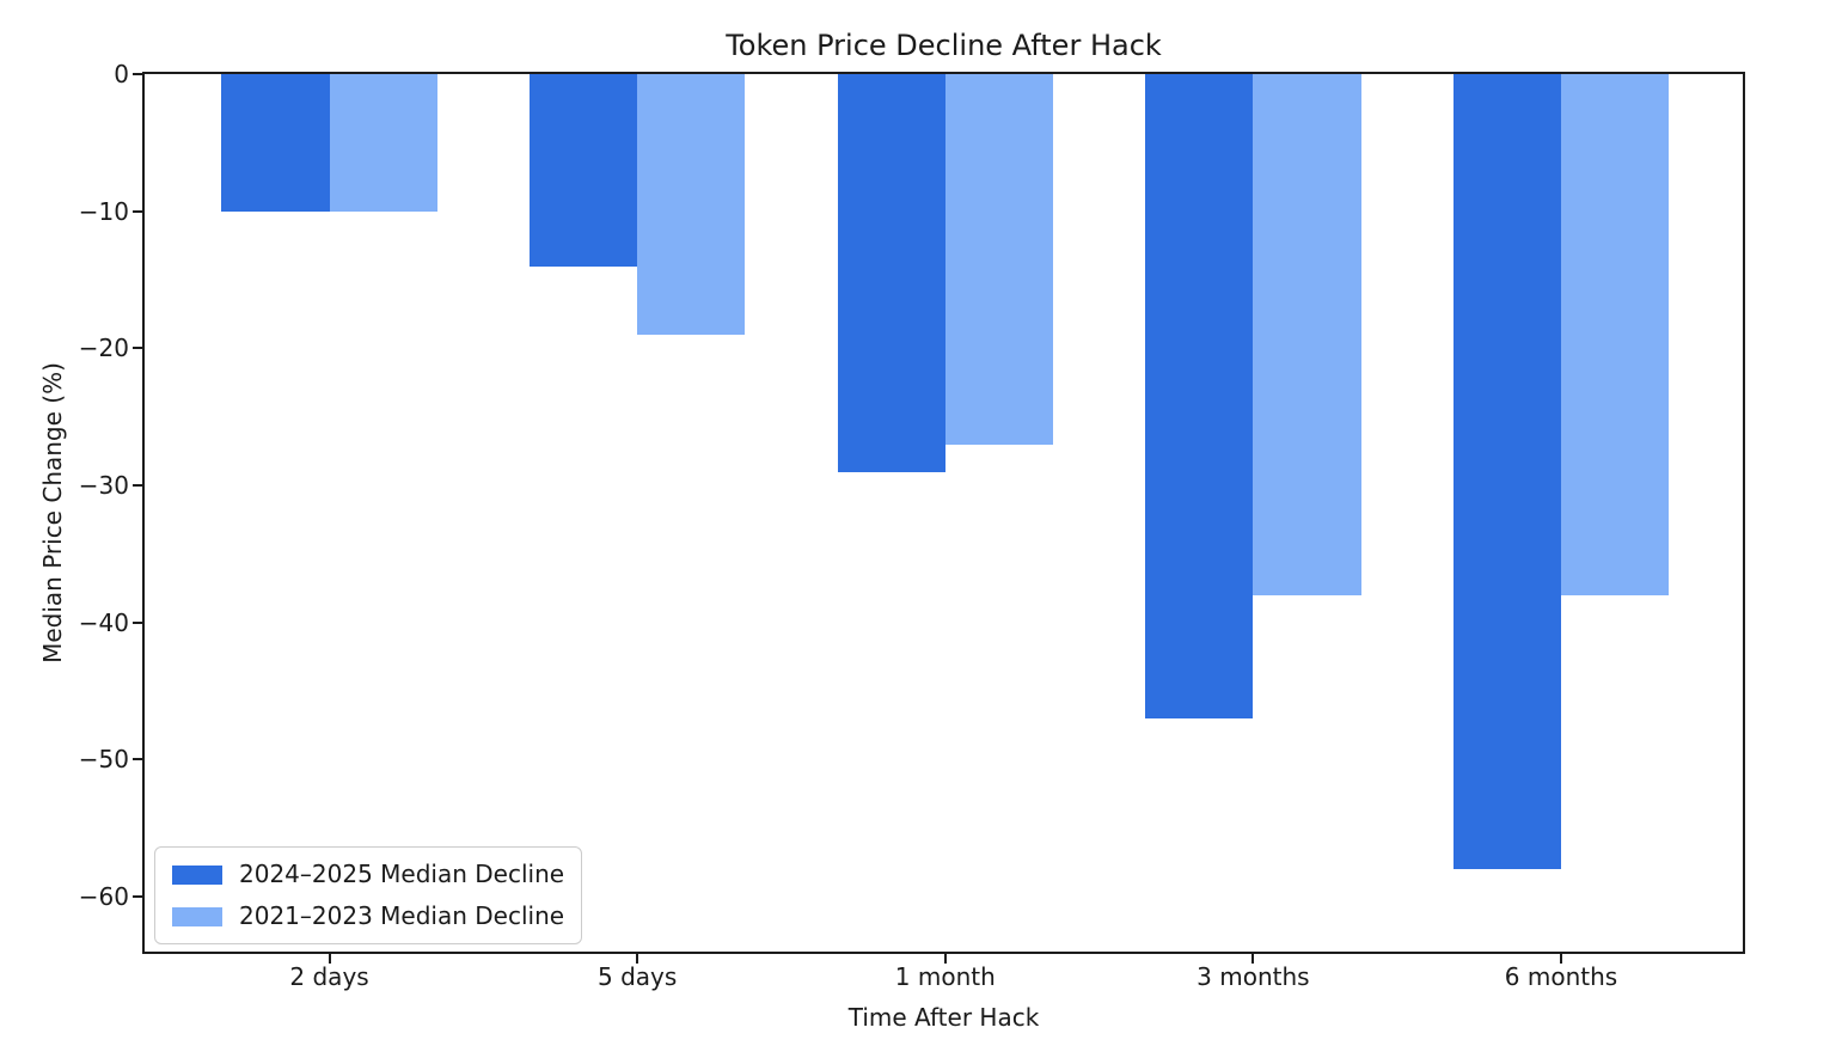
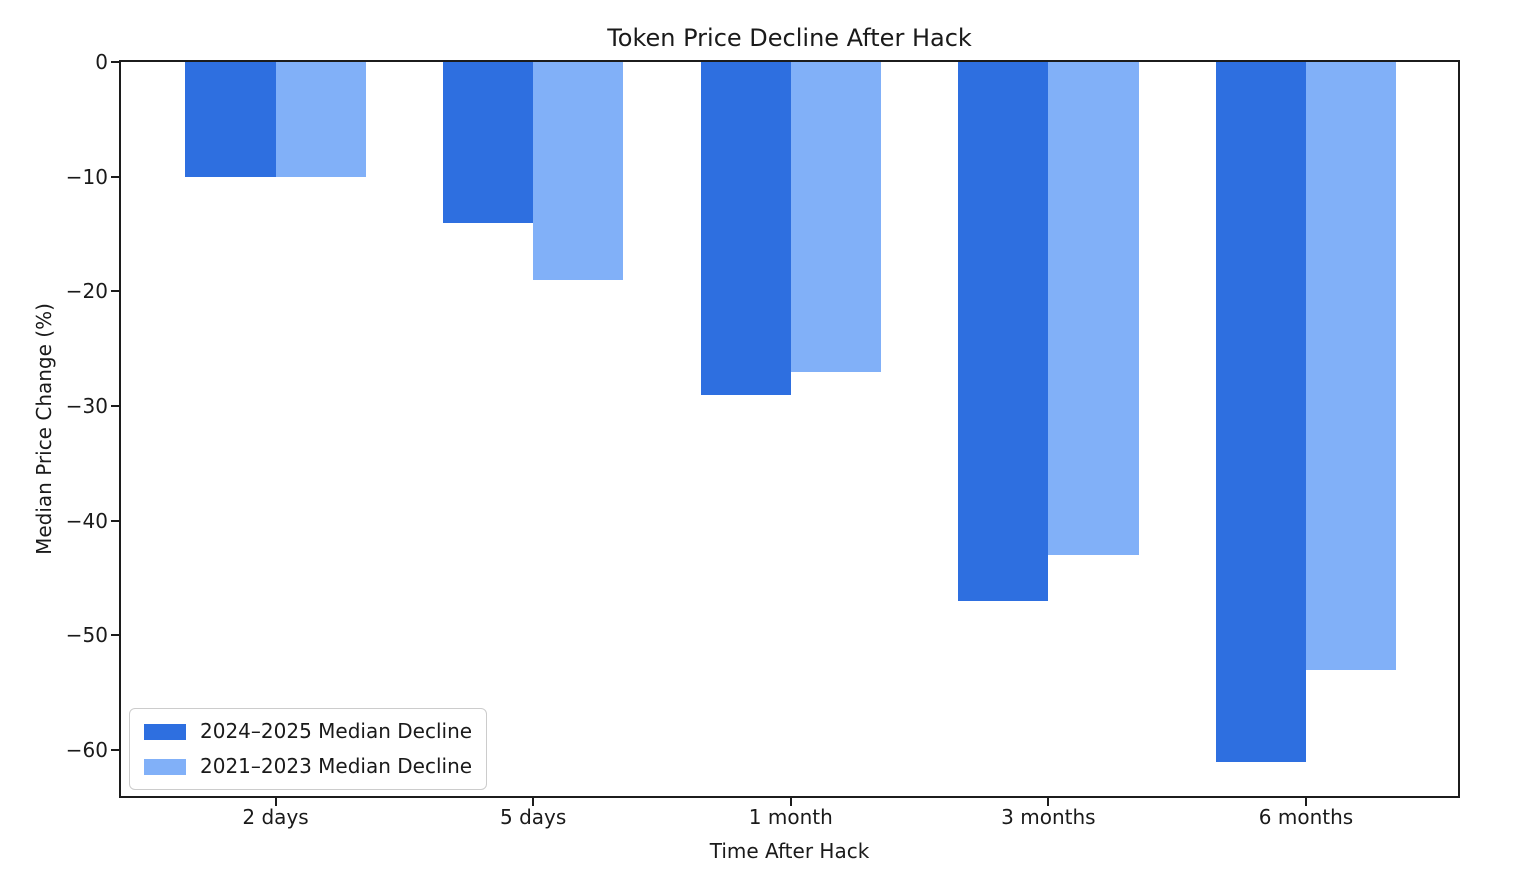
2021–2023 Median Decline/3 months: -38 -> -43
2024–2025 Median Decline/6 months: -58 -> -61
2021–2023 Median Decline/6 months: -38 -> -53
